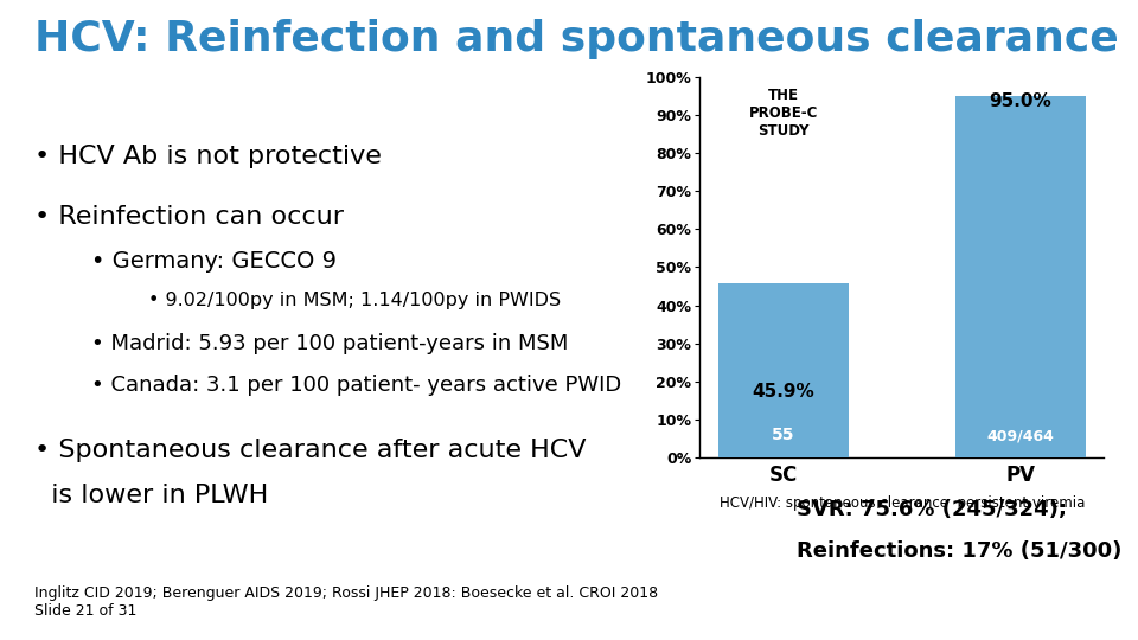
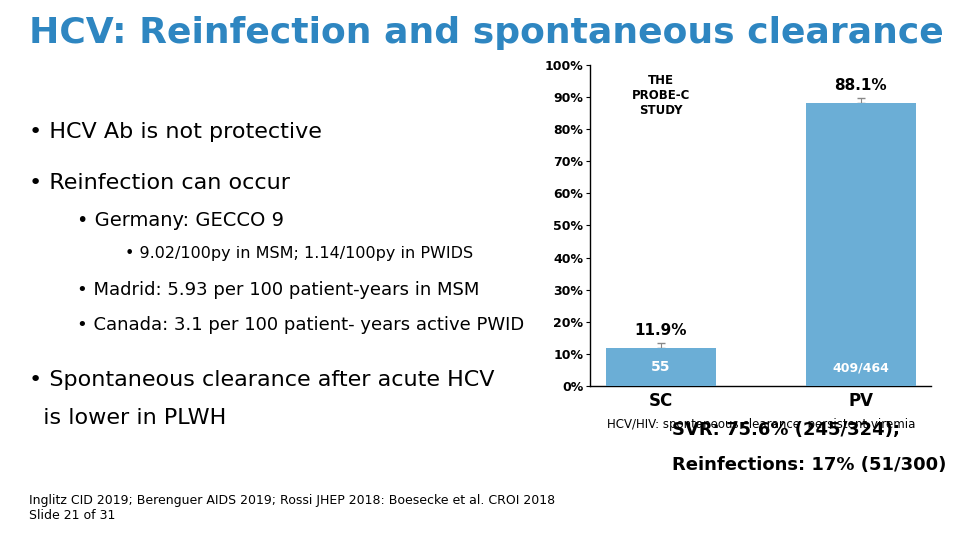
SC: 45.9% -> 11.9%
PV: 95.0% -> 88.1%
